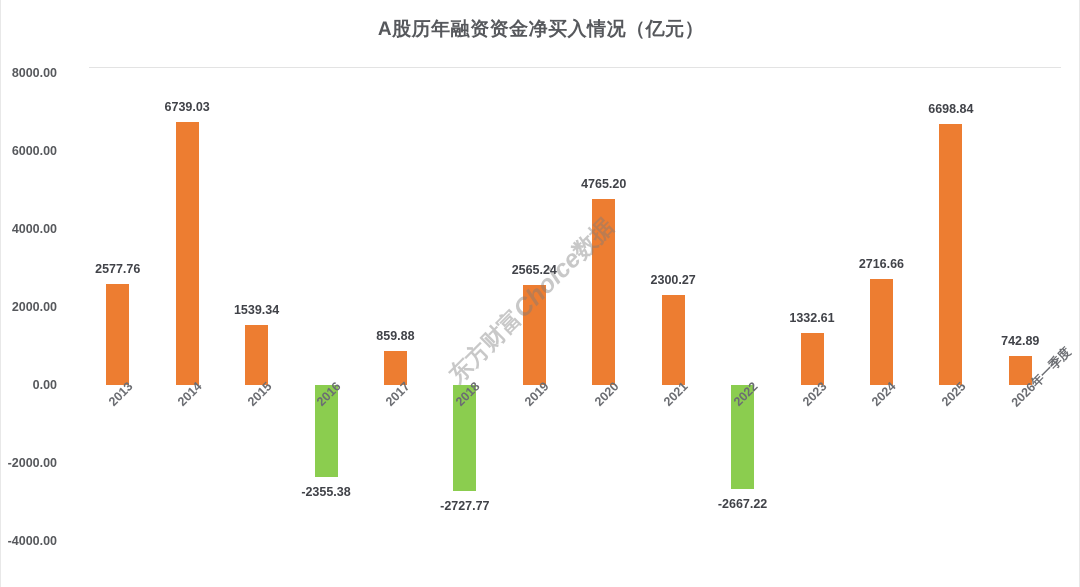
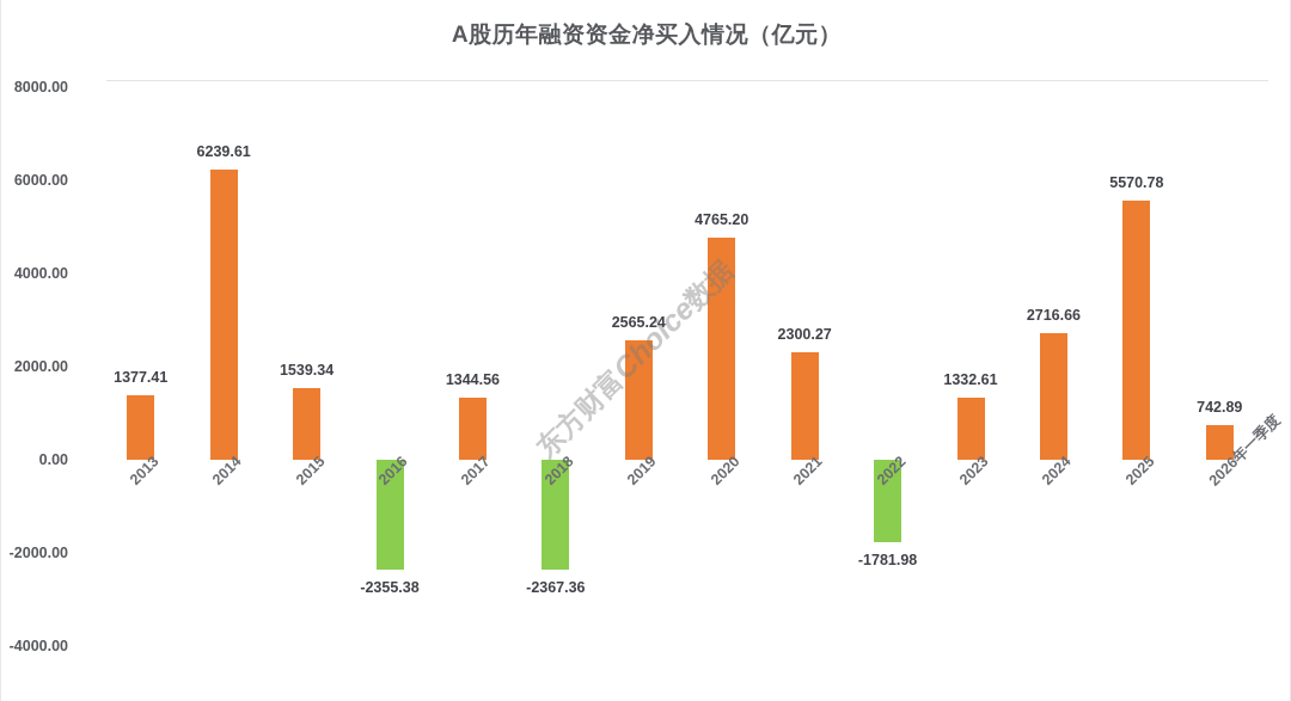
2013: 2577.76 -> 1377.41
2014: 6739.03 -> 6239.61
2017: 859.88 -> 1344.56
2018: -2727.77 -> -2367.36
2022: -2667.22 -> -1781.98
2025: 6698.84 -> 5570.78
